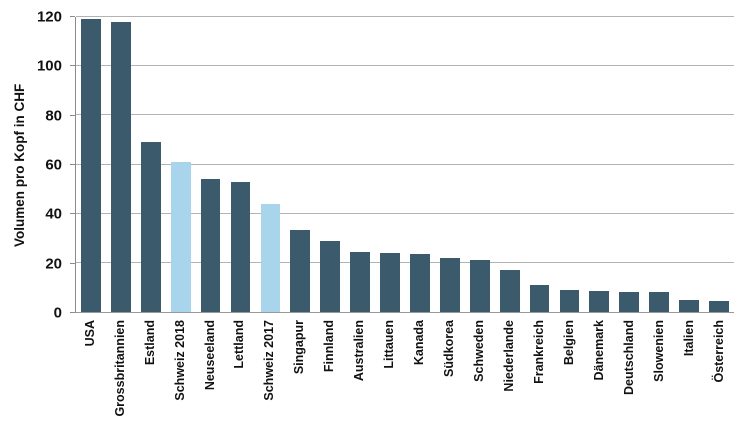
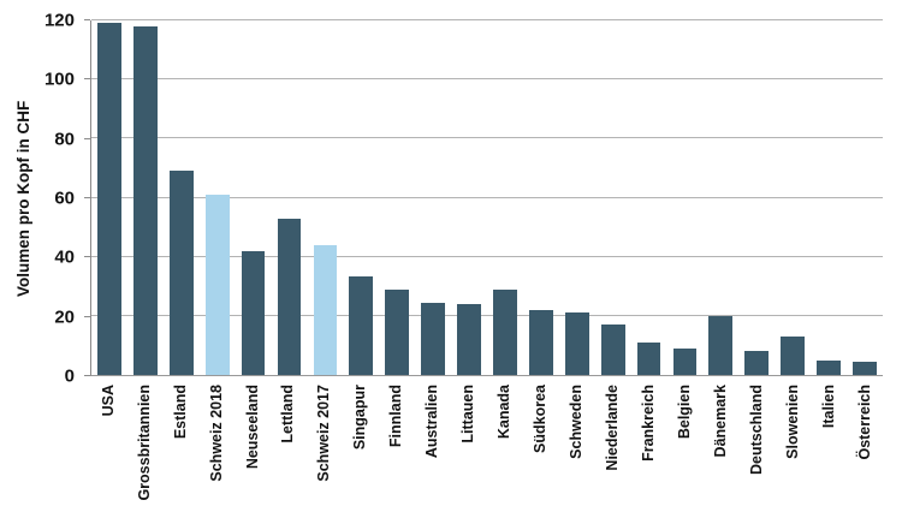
Neuseeland: 54 -> 42
Kanada: 24 -> 29
Dänemark: 8 -> 20
Slowenien: 8 -> 13
